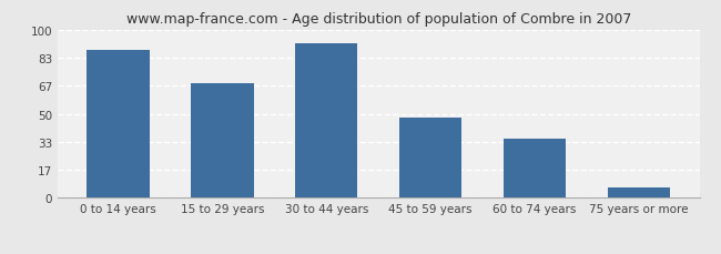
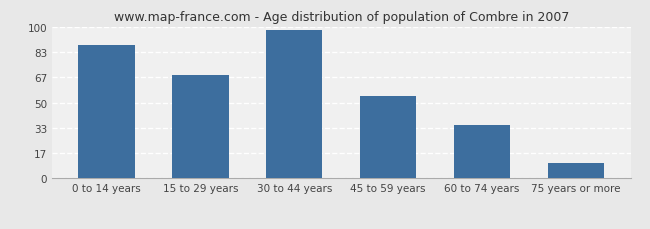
30 to 44 years: 92 -> 98
45 to 59 years: 48 -> 54
75 years or more: 6 -> 10
